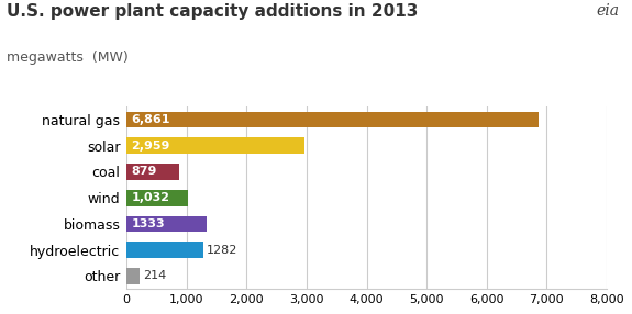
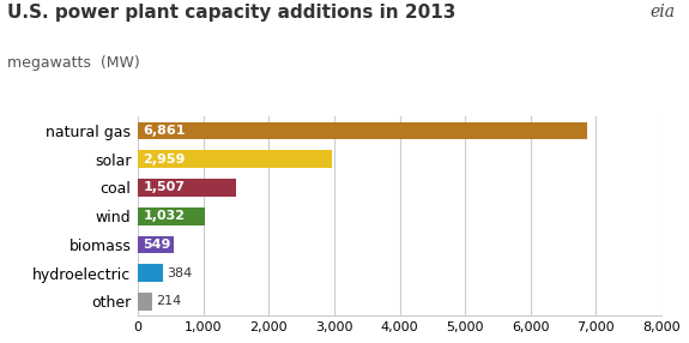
coal: 879 -> 1,507
biomass: 1333 -> 549
hydroelectric: 1282 -> 384
